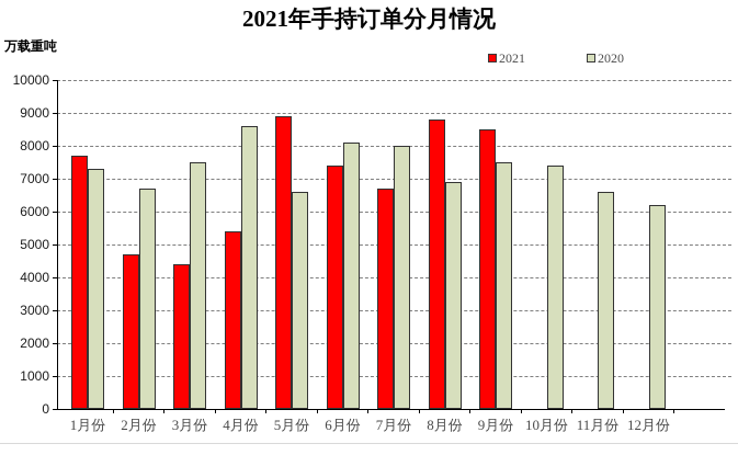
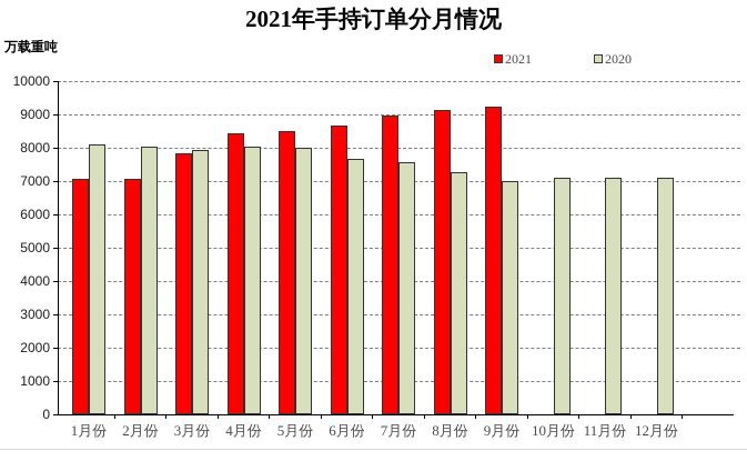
2021/1月份: 7700 -> 7100
2020/1月份: 7300 -> 8100
2021/2月份: 4700 -> 7100
2020/2月份: 6700 -> 8000
2021/3月份: 4400 -> 7800
2020/3月份: 7500 -> 7900
2021/4月份: 5400 -> 8400
2020/4月份: 8600 -> 8000
2021/5月份: 8900 -> 8500
2020/5月份: 6600 -> 8000
2021/6月份: 7400 -> 8700
2020/6月份: 8100 -> 7700
2021/7月份: 6700 -> 9000
2020/7月份: 8000 -> 7600
2021/8月份: 8800 -> 9200
2020/8月份: 6900 -> 7300
2021/9月份: 8500 -> 9200
2020/9月份: 7500 -> 7000
2020/10月份: 7400 -> 7100
2020/11月份: 6600 -> 7100
2020/12月份: 6200 -> 7100
